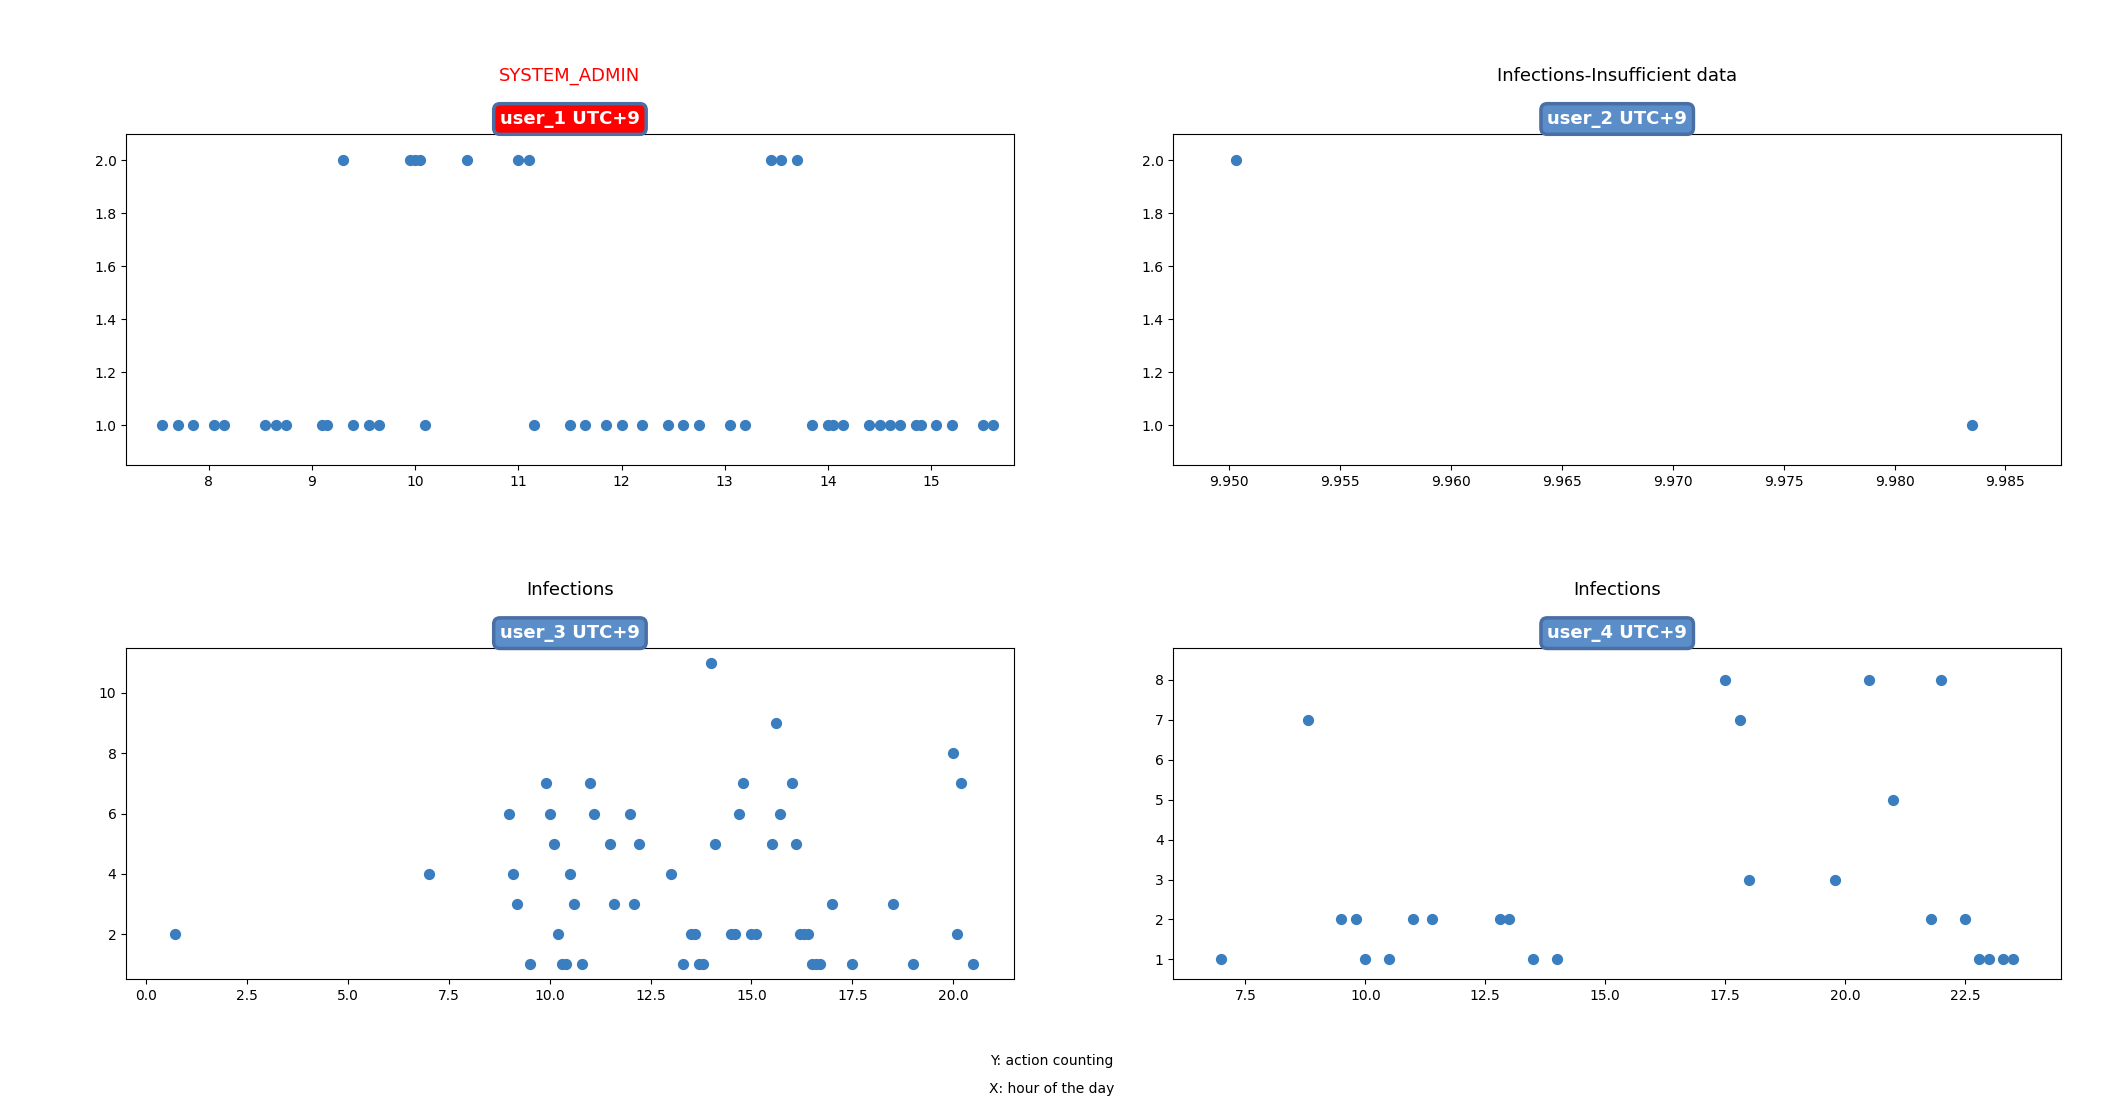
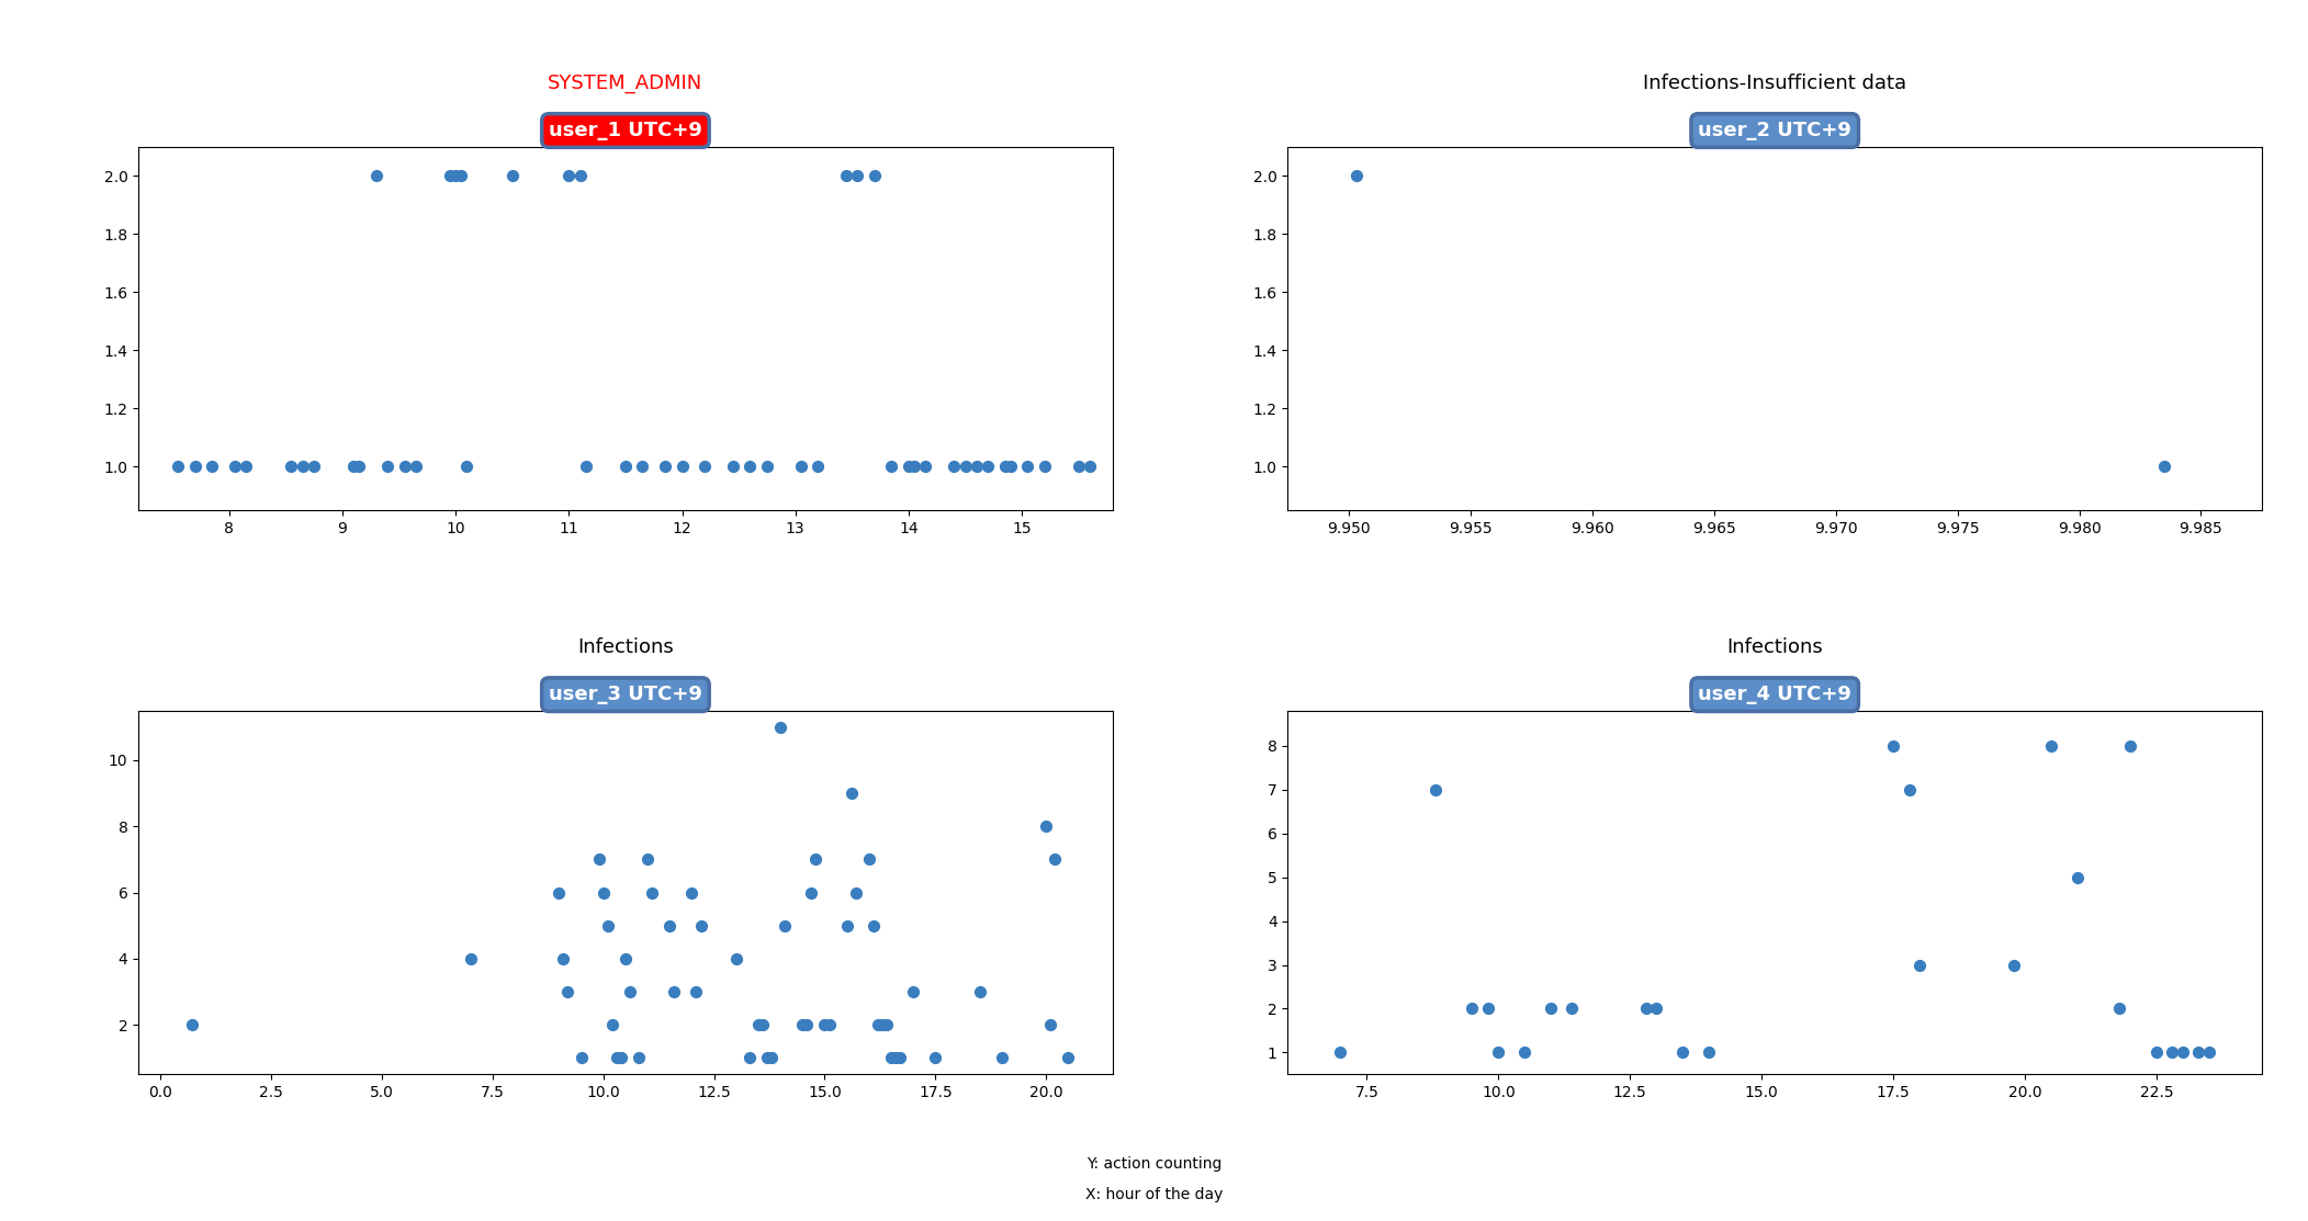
22.5: 2 -> 1
